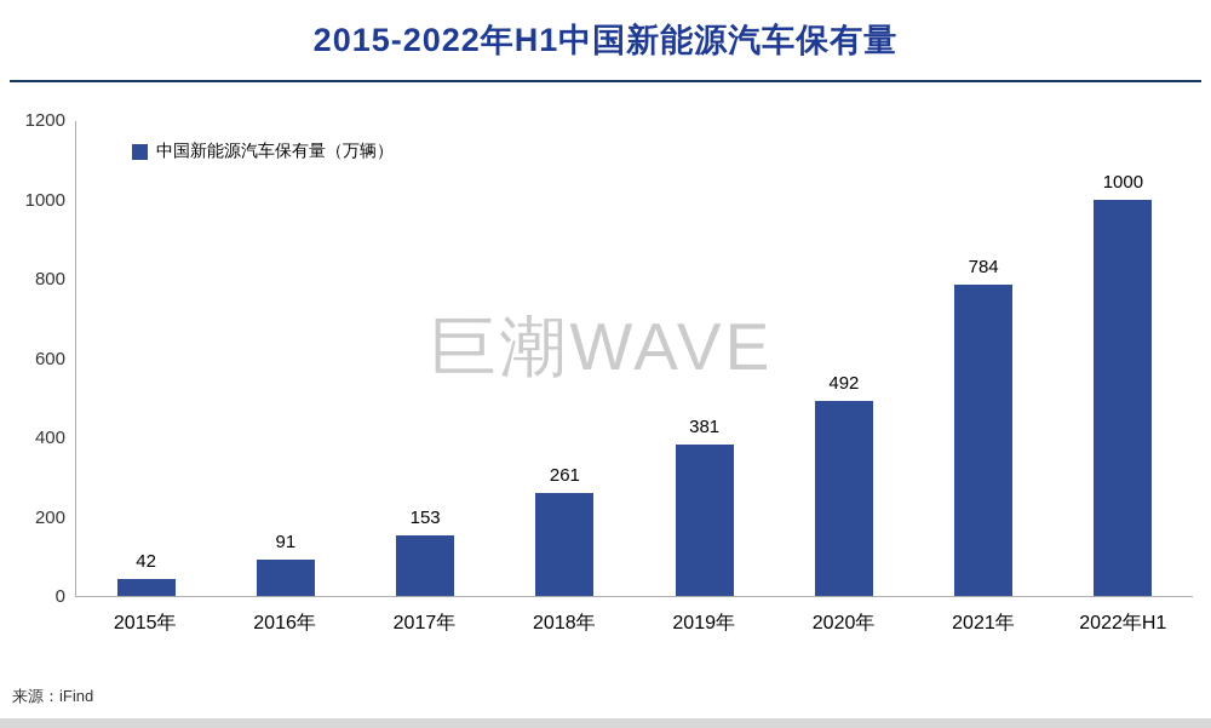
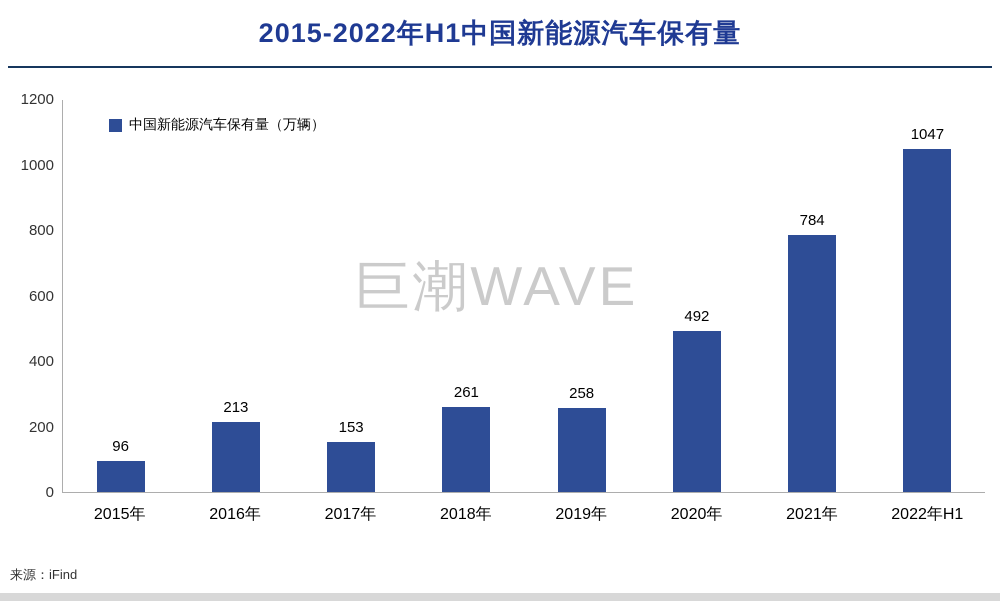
2015年: 42 -> 96
2016年: 91 -> 213
2019年: 381 -> 258
2022年H1: 1000 -> 1047
